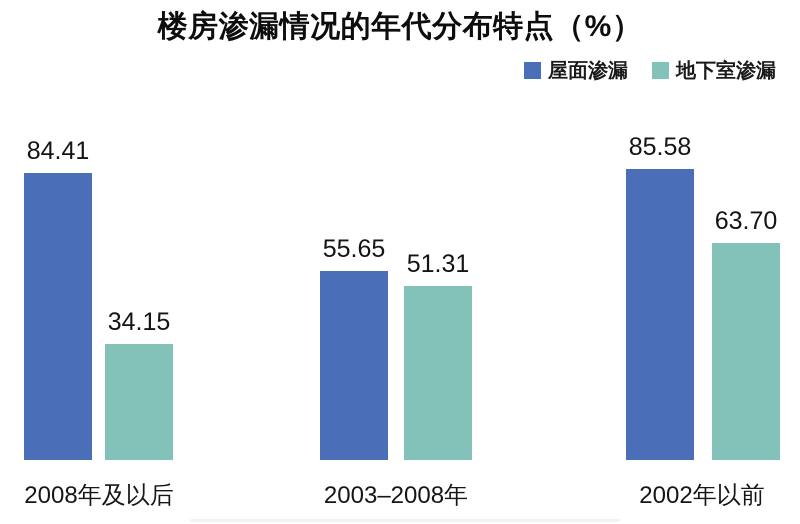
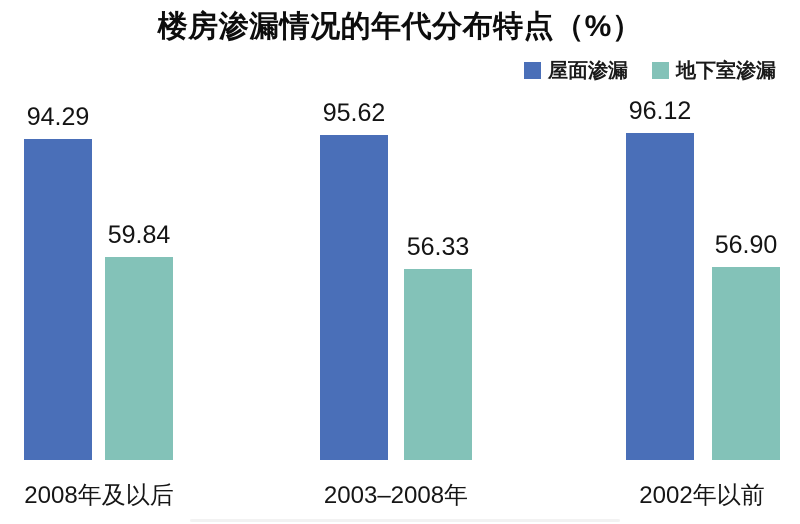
屋面渗漏/2008年及以后: 84.41 -> 94.29
地下室渗漏/2008年及以后: 34.15 -> 59.84
屋面渗漏/2003–2008年: 55.65 -> 95.62
地下室渗漏/2003–2008年: 51.31 -> 56.33
屋面渗漏/2002年以前: 85.58 -> 96.12
地下室渗漏/2002年以前: 63.70 -> 56.90
